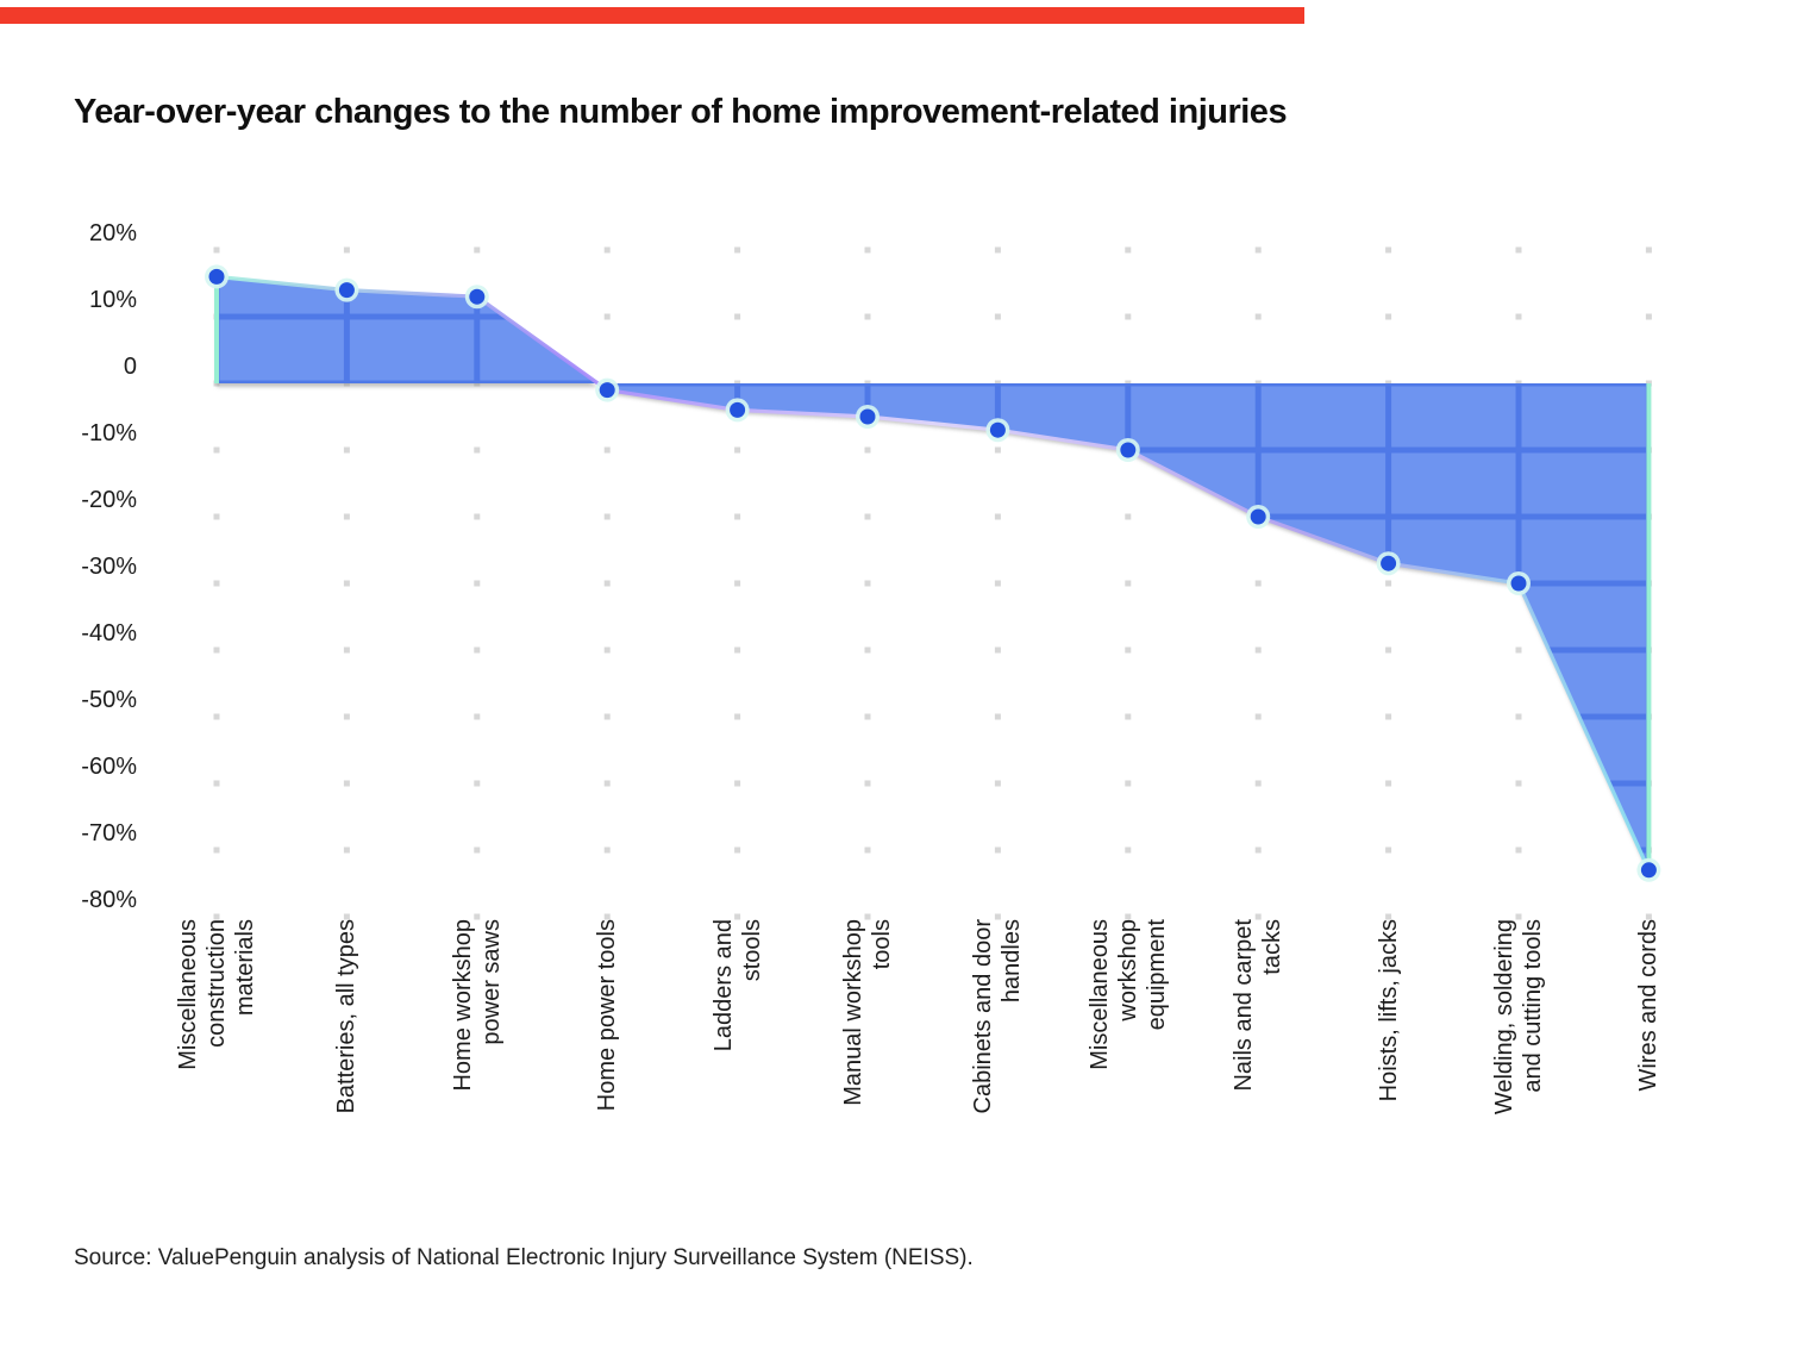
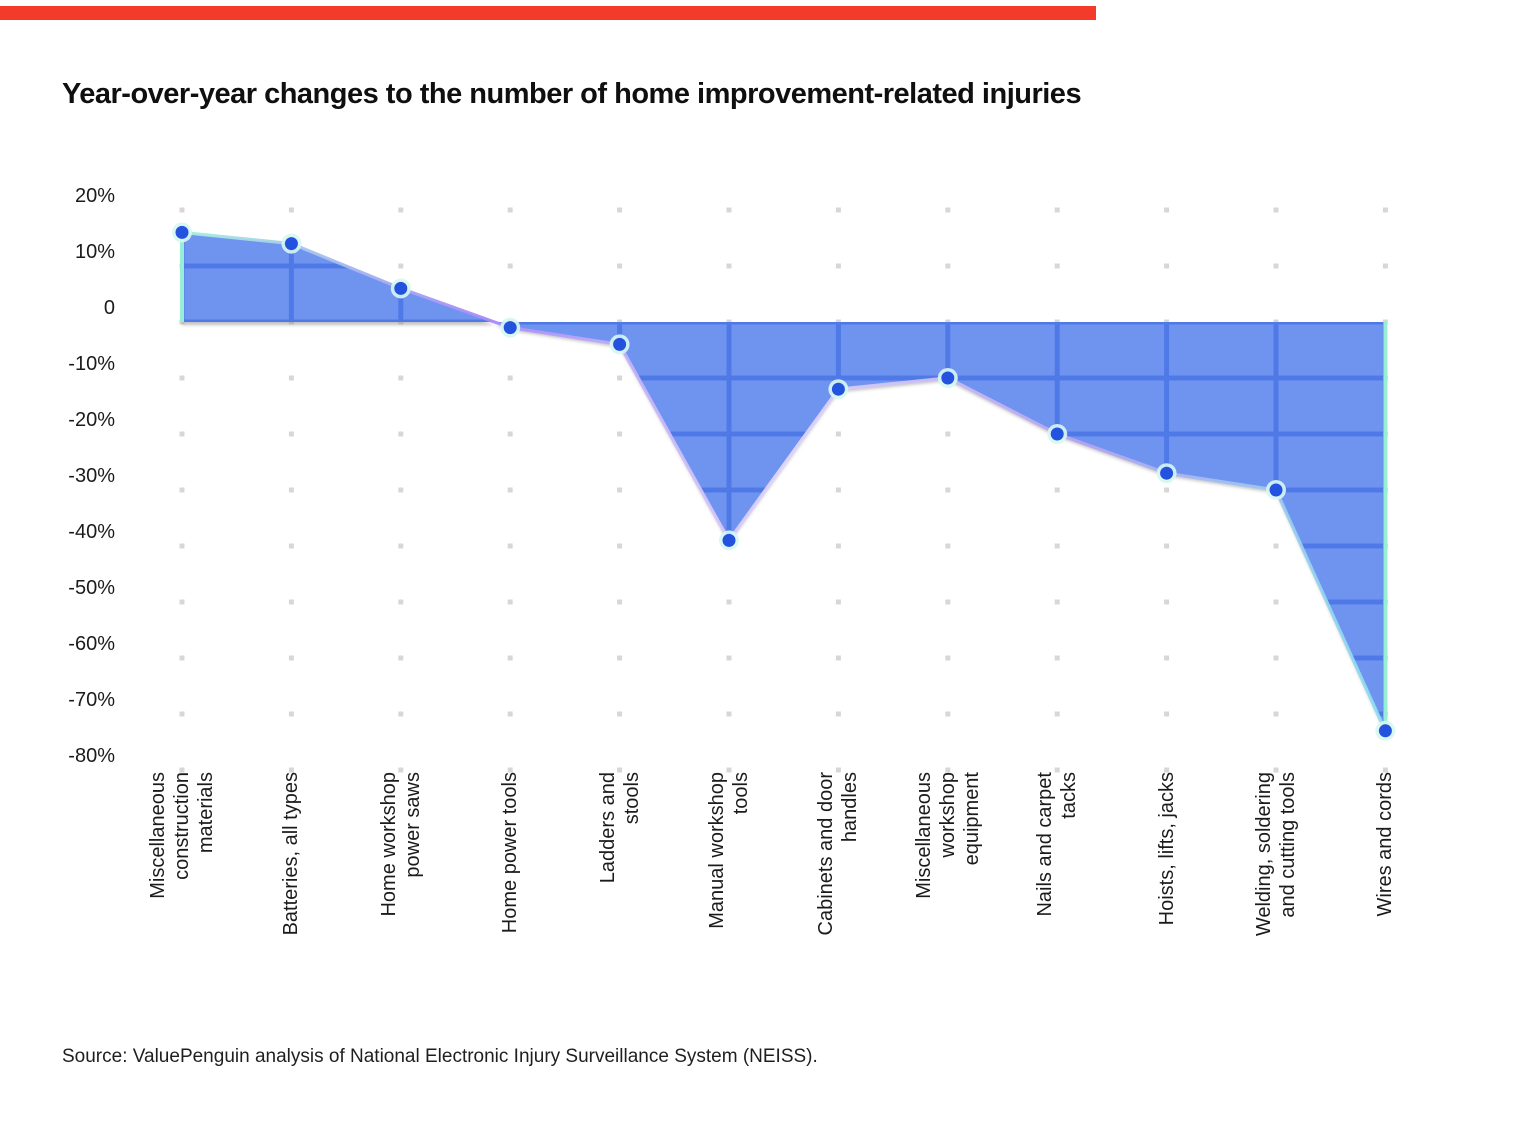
Home workshop power saws: 13% -> 6%
Manual workshop tools: -5% -> -39%
Cabinets and door handles: -7% -> -12%
